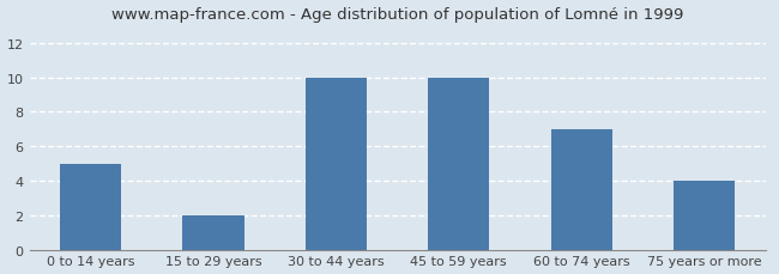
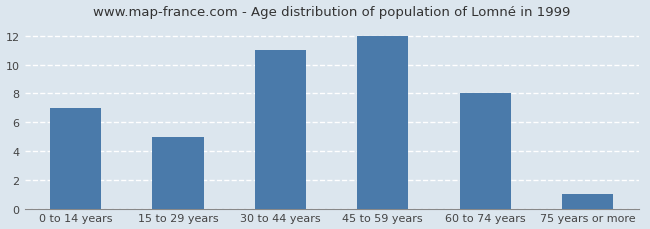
0 to 14 years: 5 -> 7
15 to 29 years: 2 -> 5
30 to 44 years: 10 -> 11
45 to 59 years: 10 -> 12
60 to 74 years: 7 -> 8
75 years or more: 4 -> 1
